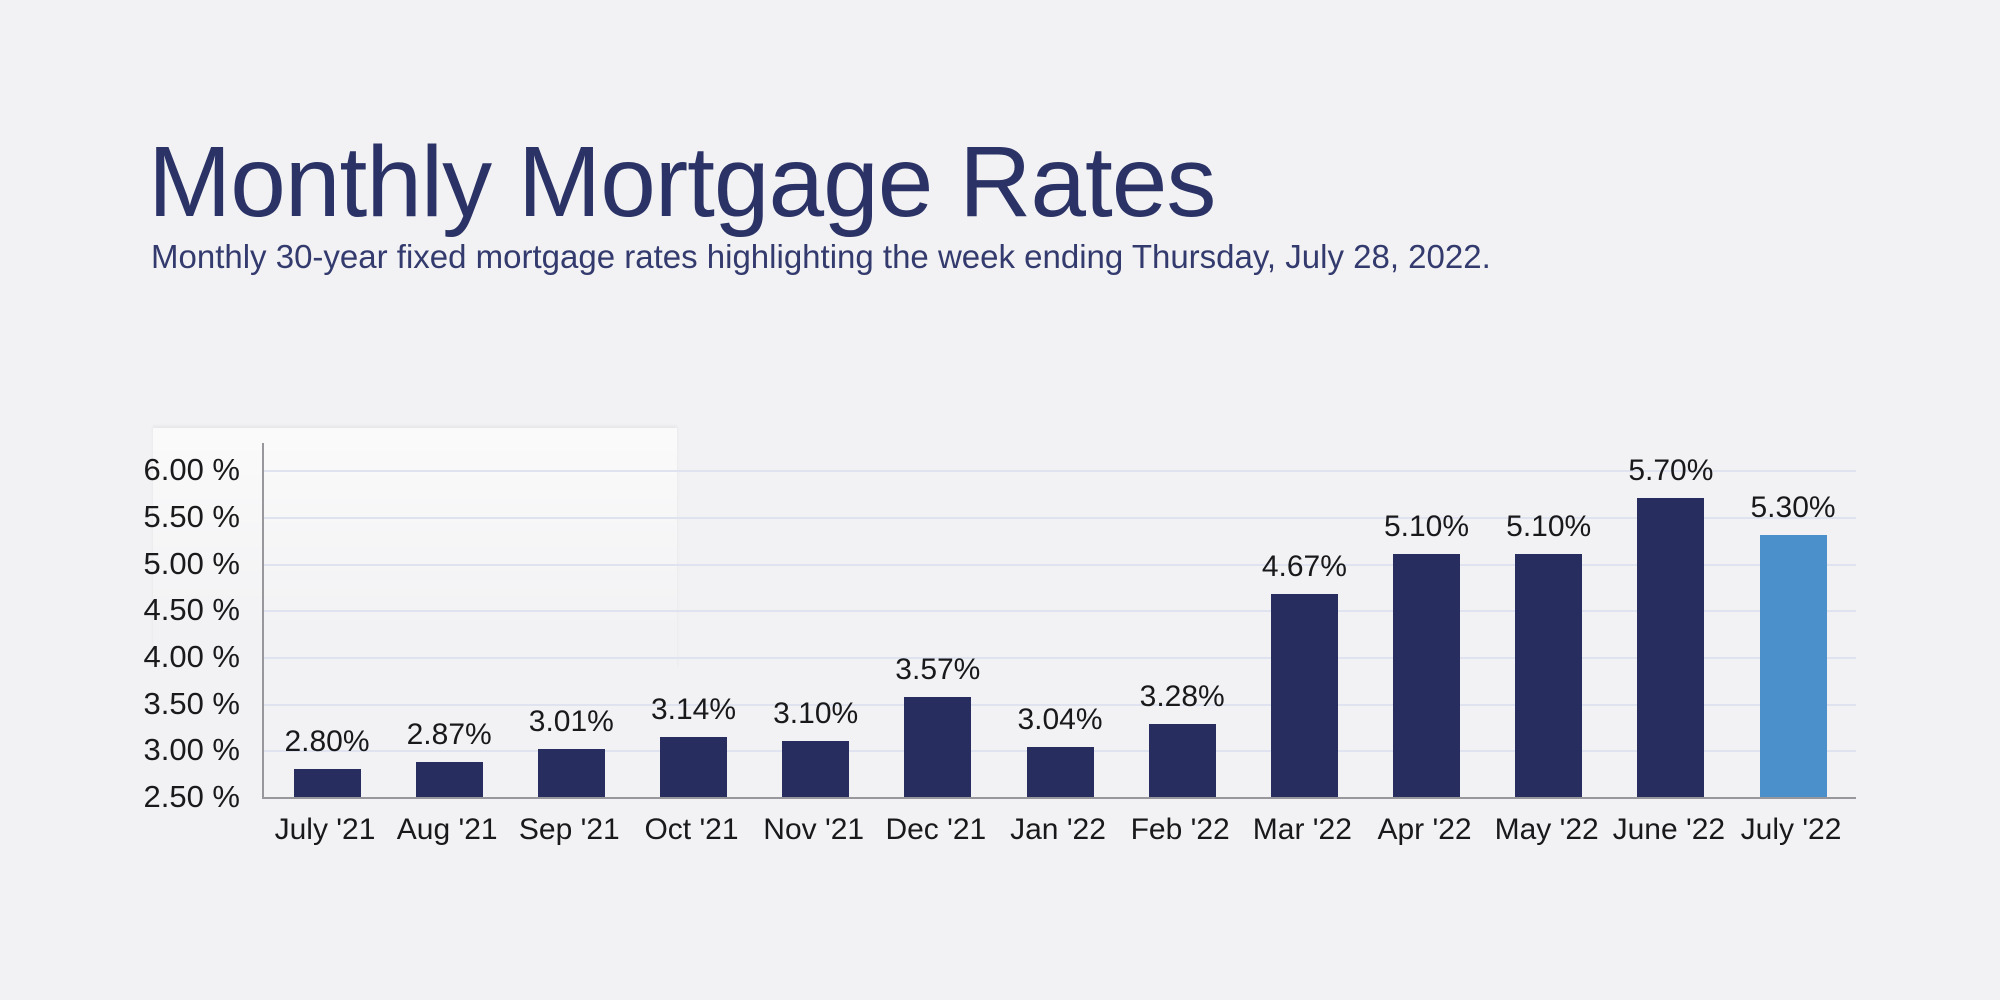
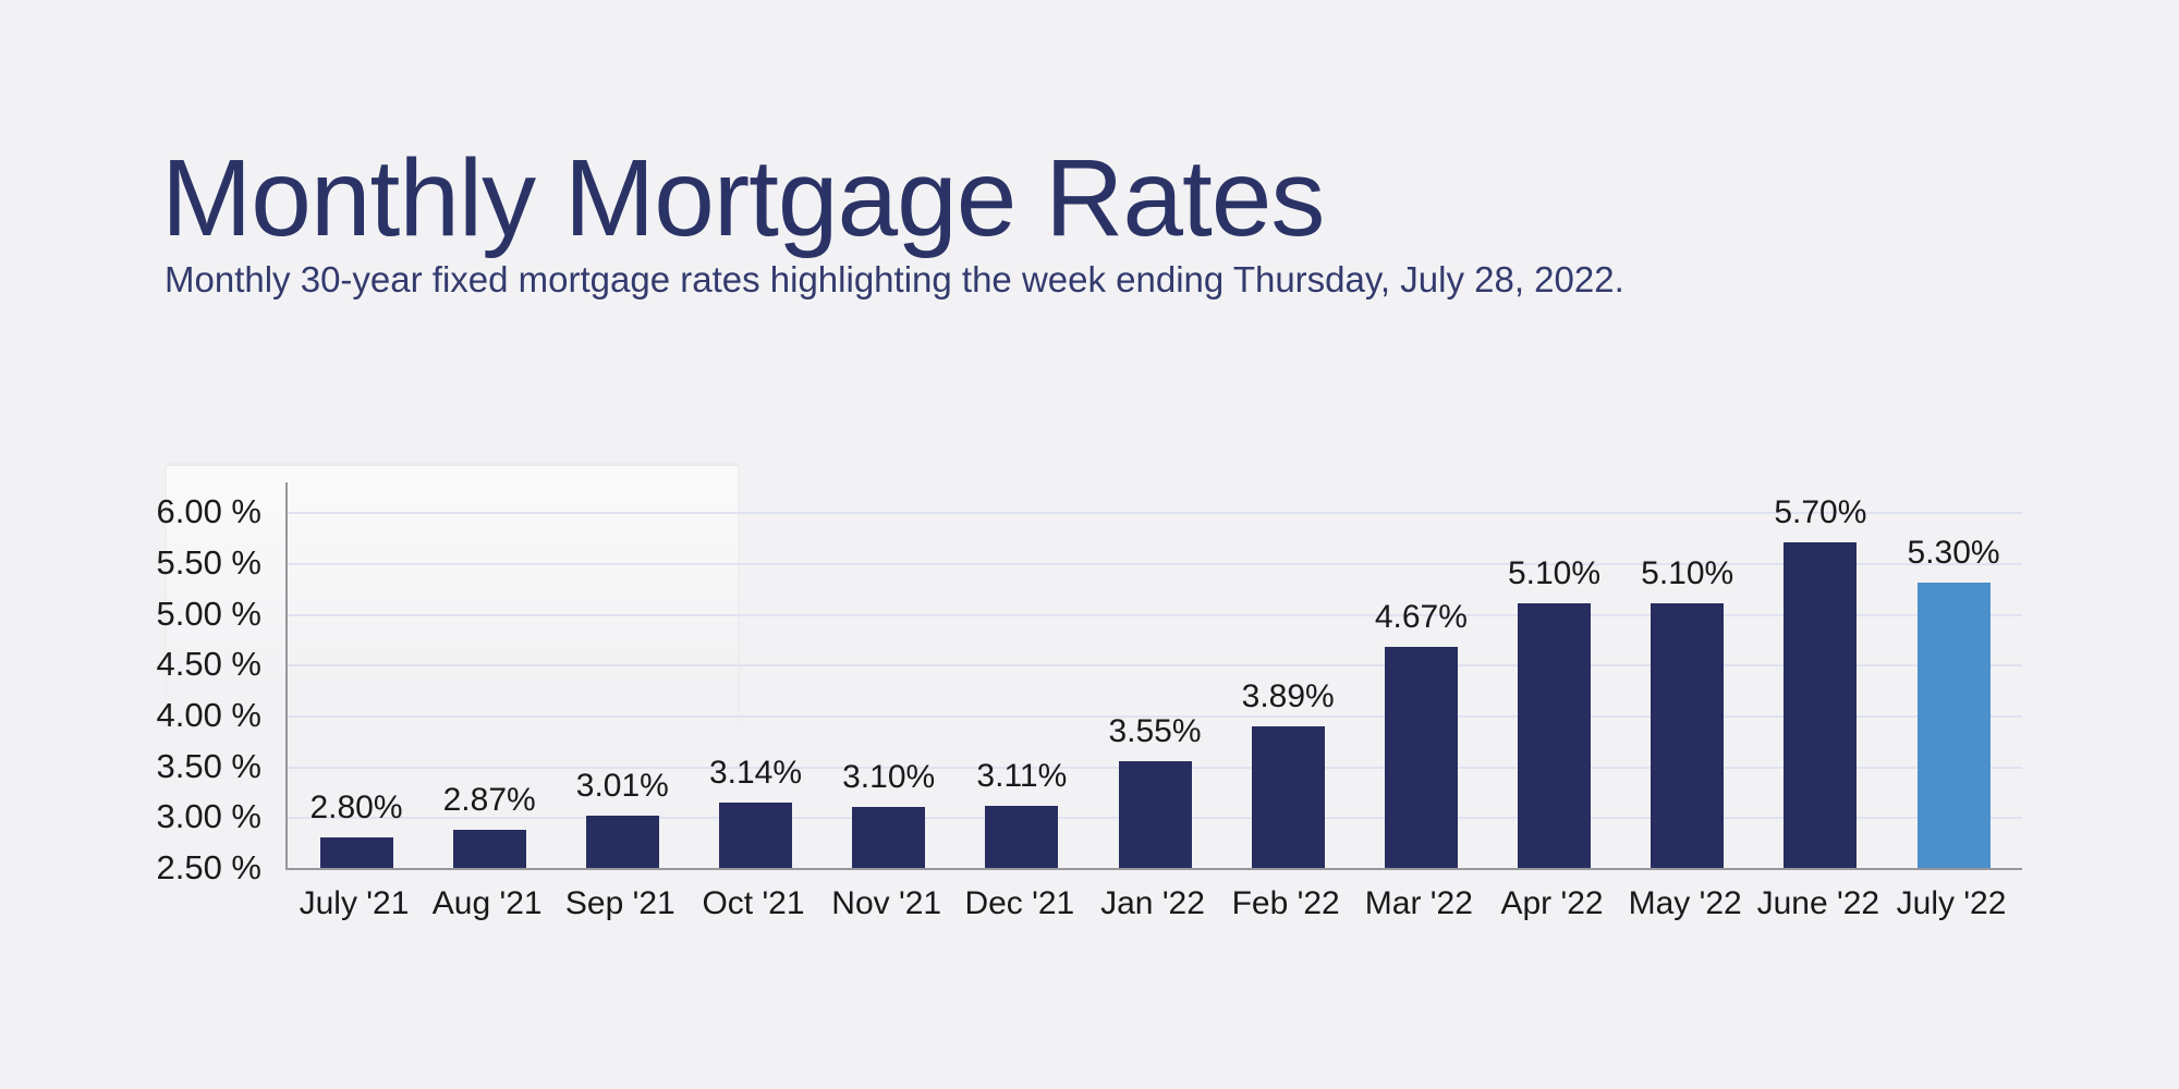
Dec '21: 3.57% -> 3.11%
Jan '22: 3.04% -> 3.55%
Feb '22: 3.28% -> 3.89%
